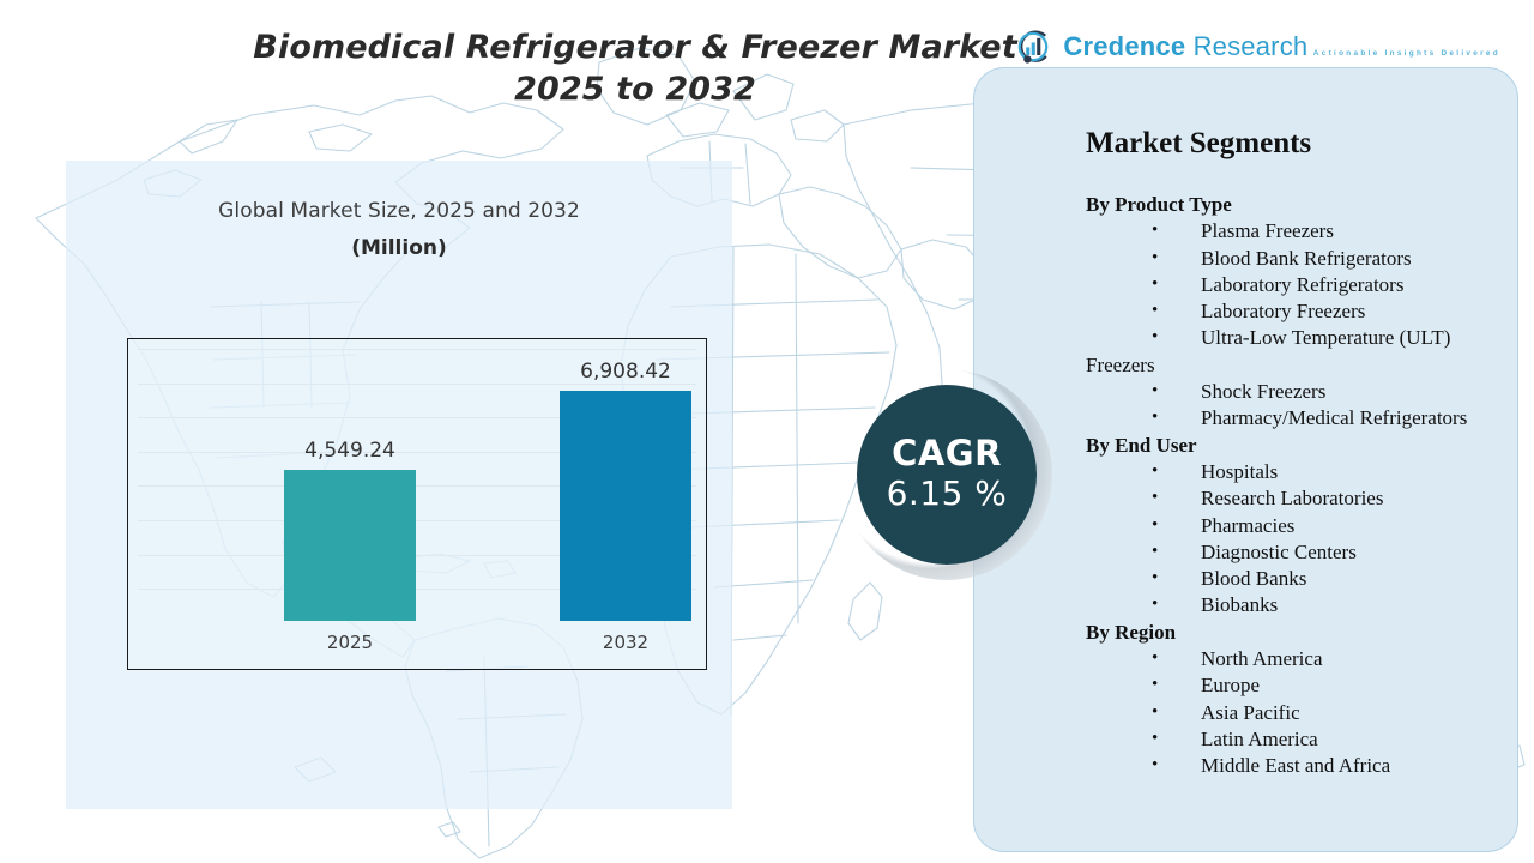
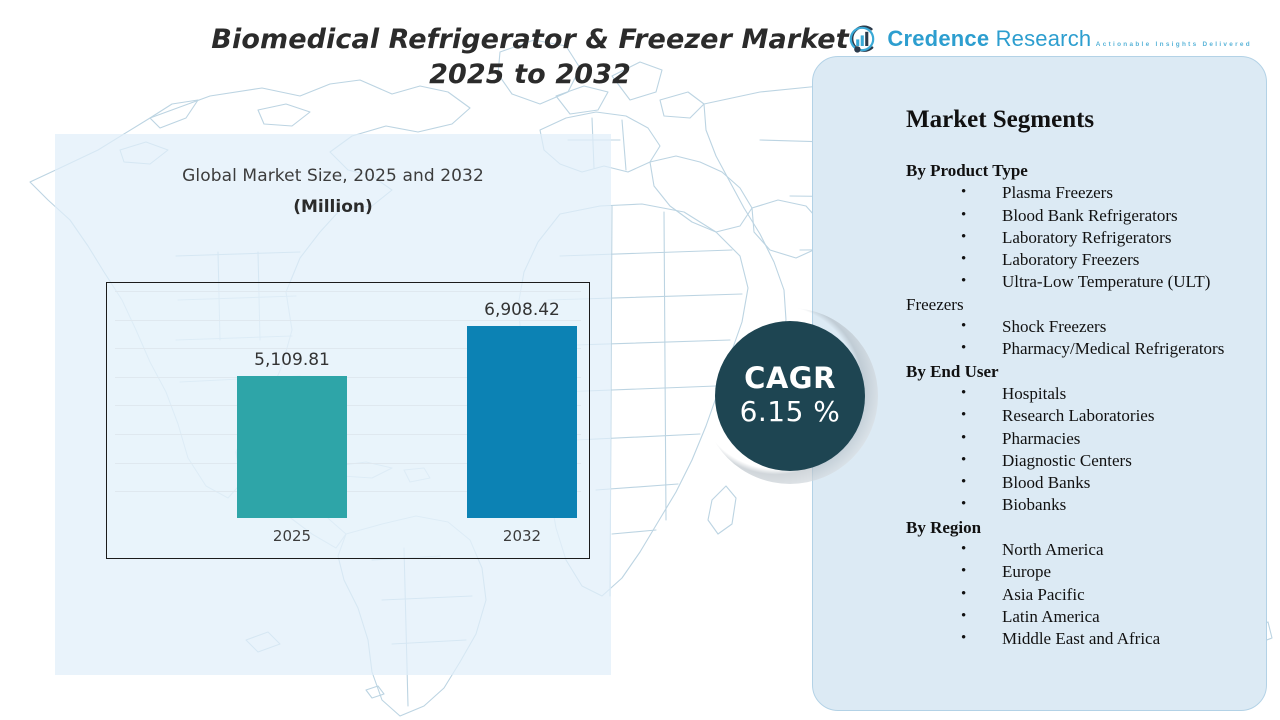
2025: 4,549.24 -> 5,109.81
